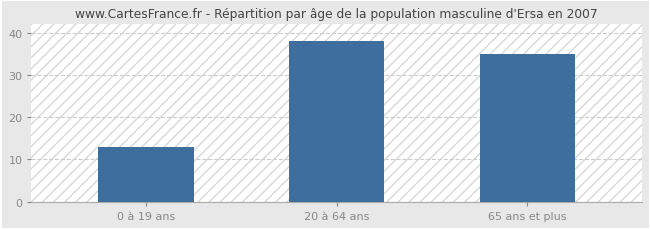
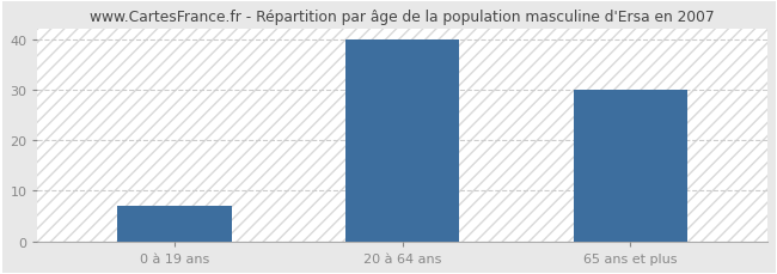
0 à 19 ans: 13 -> 7
20 à 64 ans: 38 -> 40
65 ans et plus: 35 -> 30
